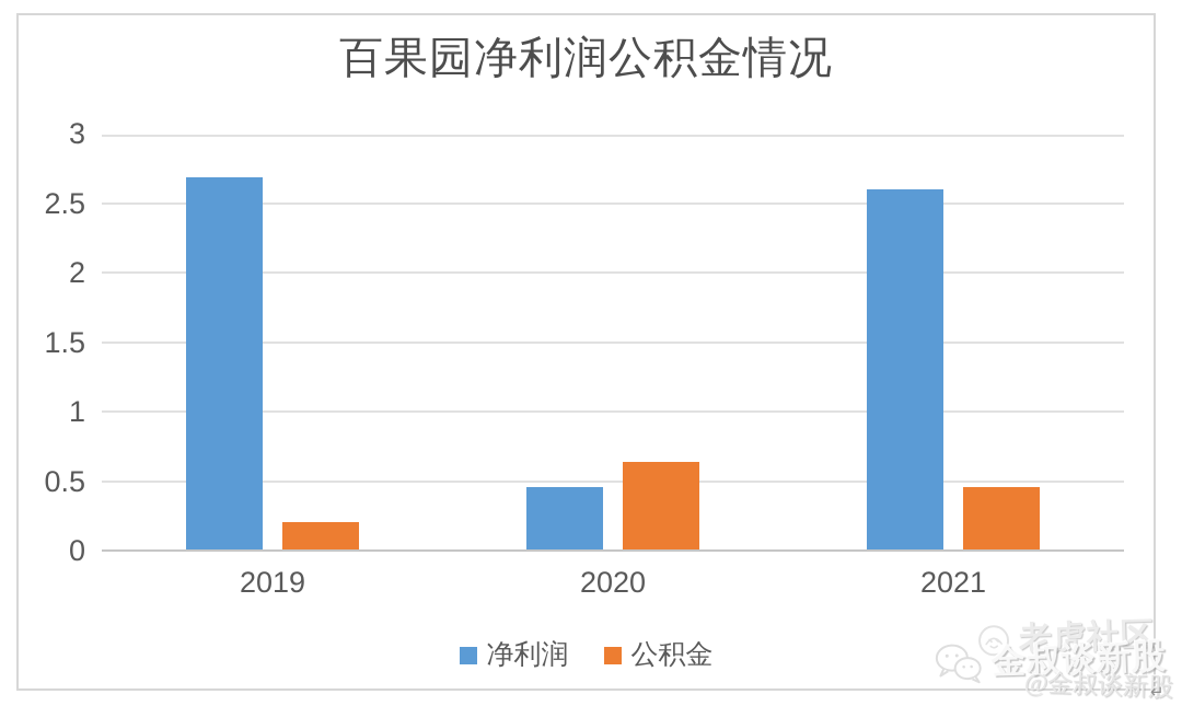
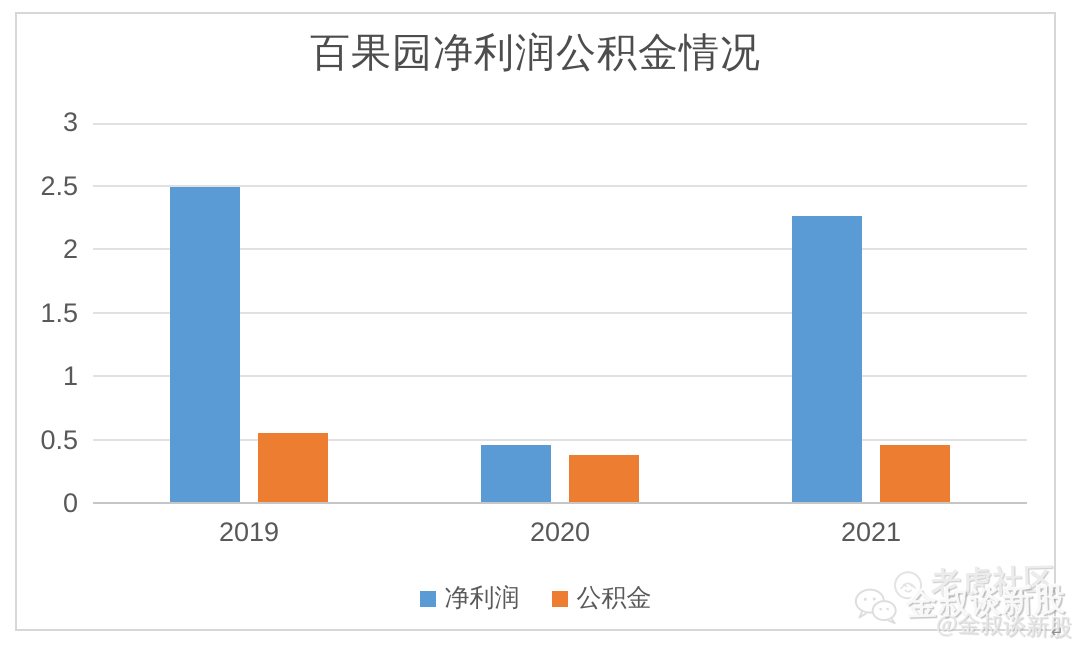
净利润/2019: 2.68 -> 2.48
公积金/2019: 0.20 -> 0.54
公积金/2020: 0.63 -> 0.37
净利润/2021: 2.59 -> 2.25
